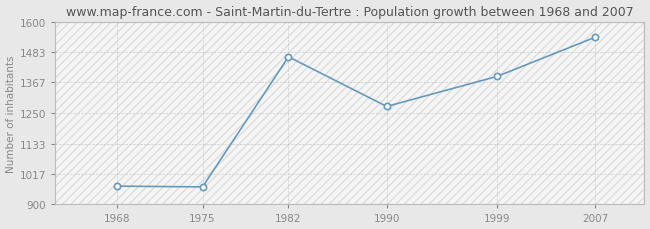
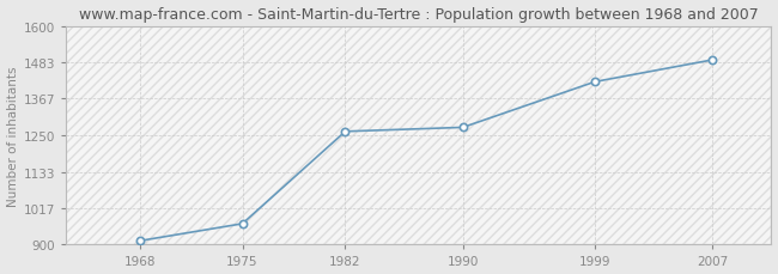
1968: 970 -> 912
1982: 1465 -> 1262
1999: 1390 -> 1421
2007: 1540 -> 1491
